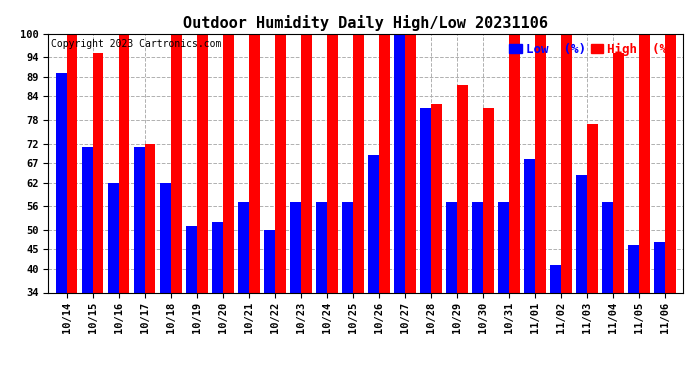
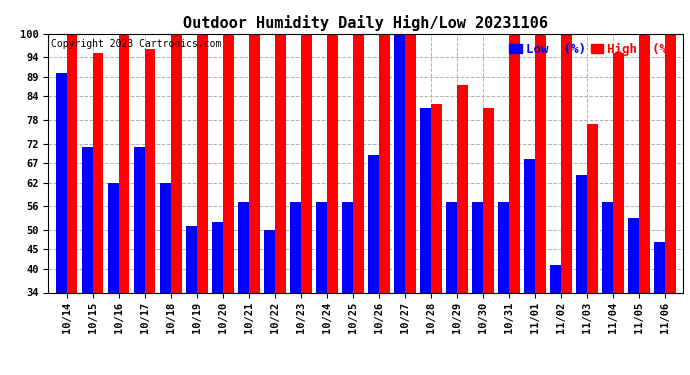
High (%)/10/17: 72 -> 96
Low (%)/11/05: 46 -> 53
